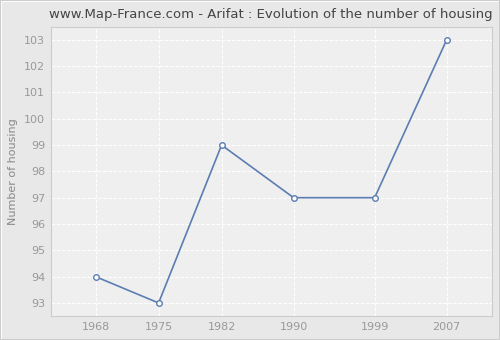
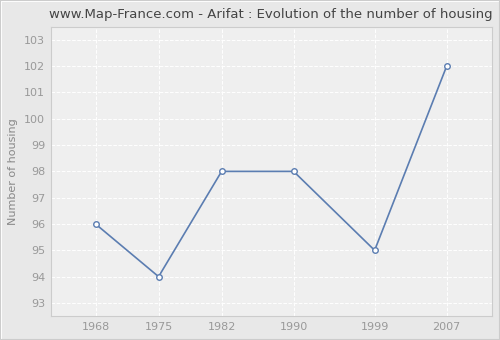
1968: 94 -> 96
1975: 93 -> 94
1982: 99 -> 98
1990: 97 -> 98
1999: 97 -> 95
2007: 103 -> 102
